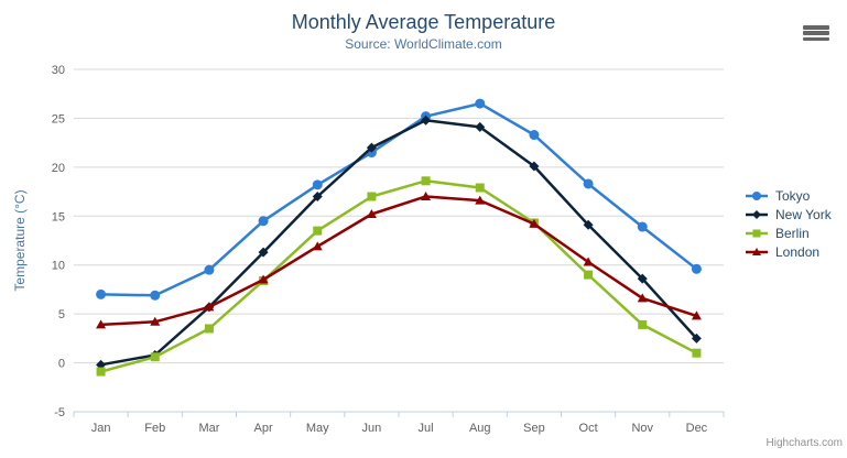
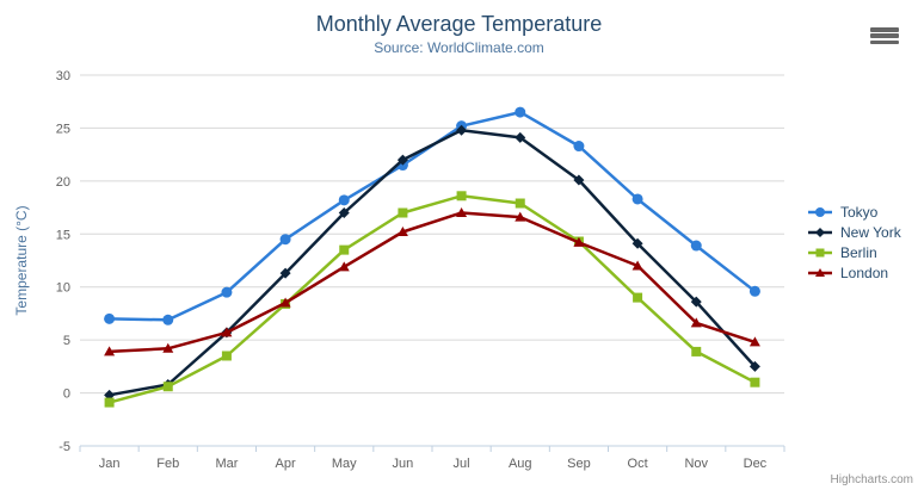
London/Oct: 10 -> 12
